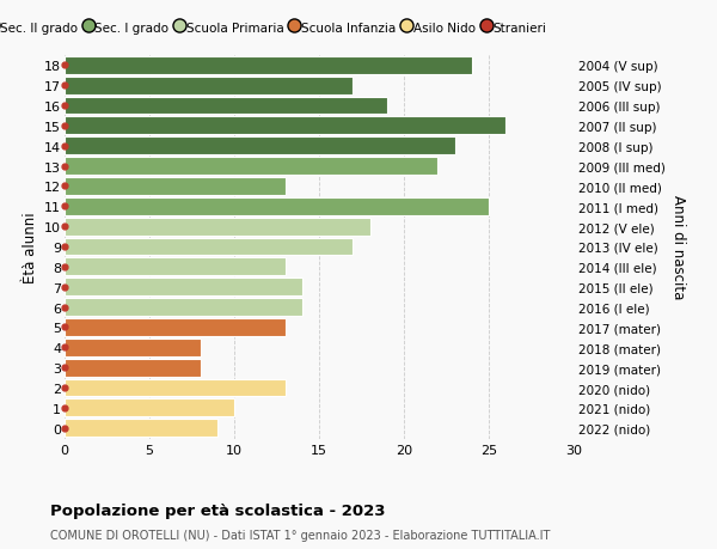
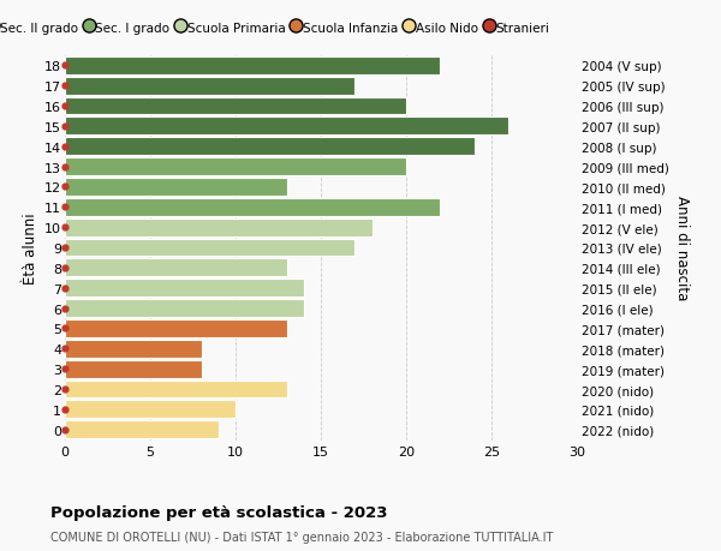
18: 24 -> 22
16: 19 -> 20
14: 23 -> 24
13: 22 -> 20
11: 25 -> 22
